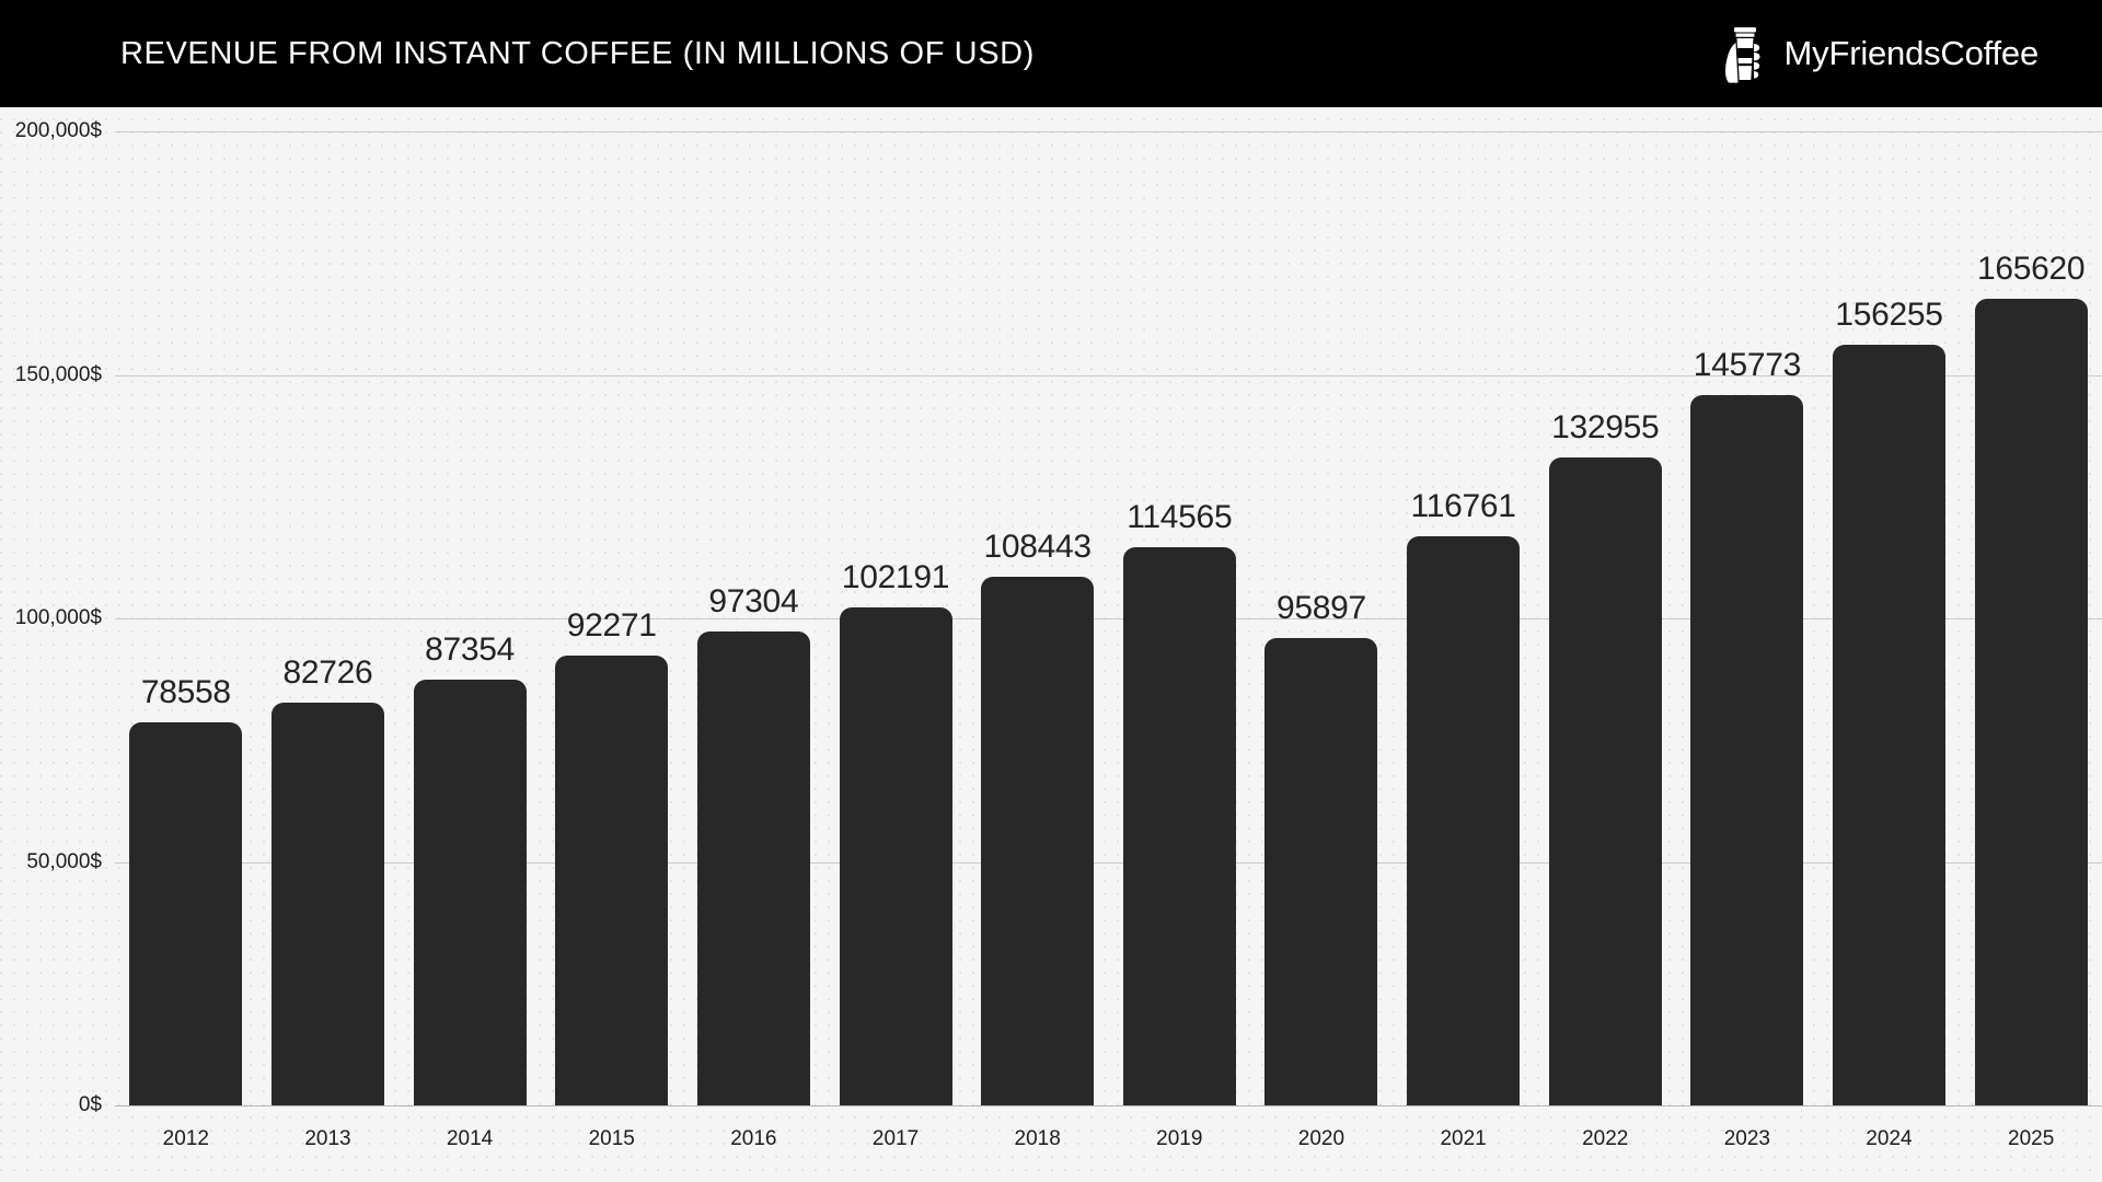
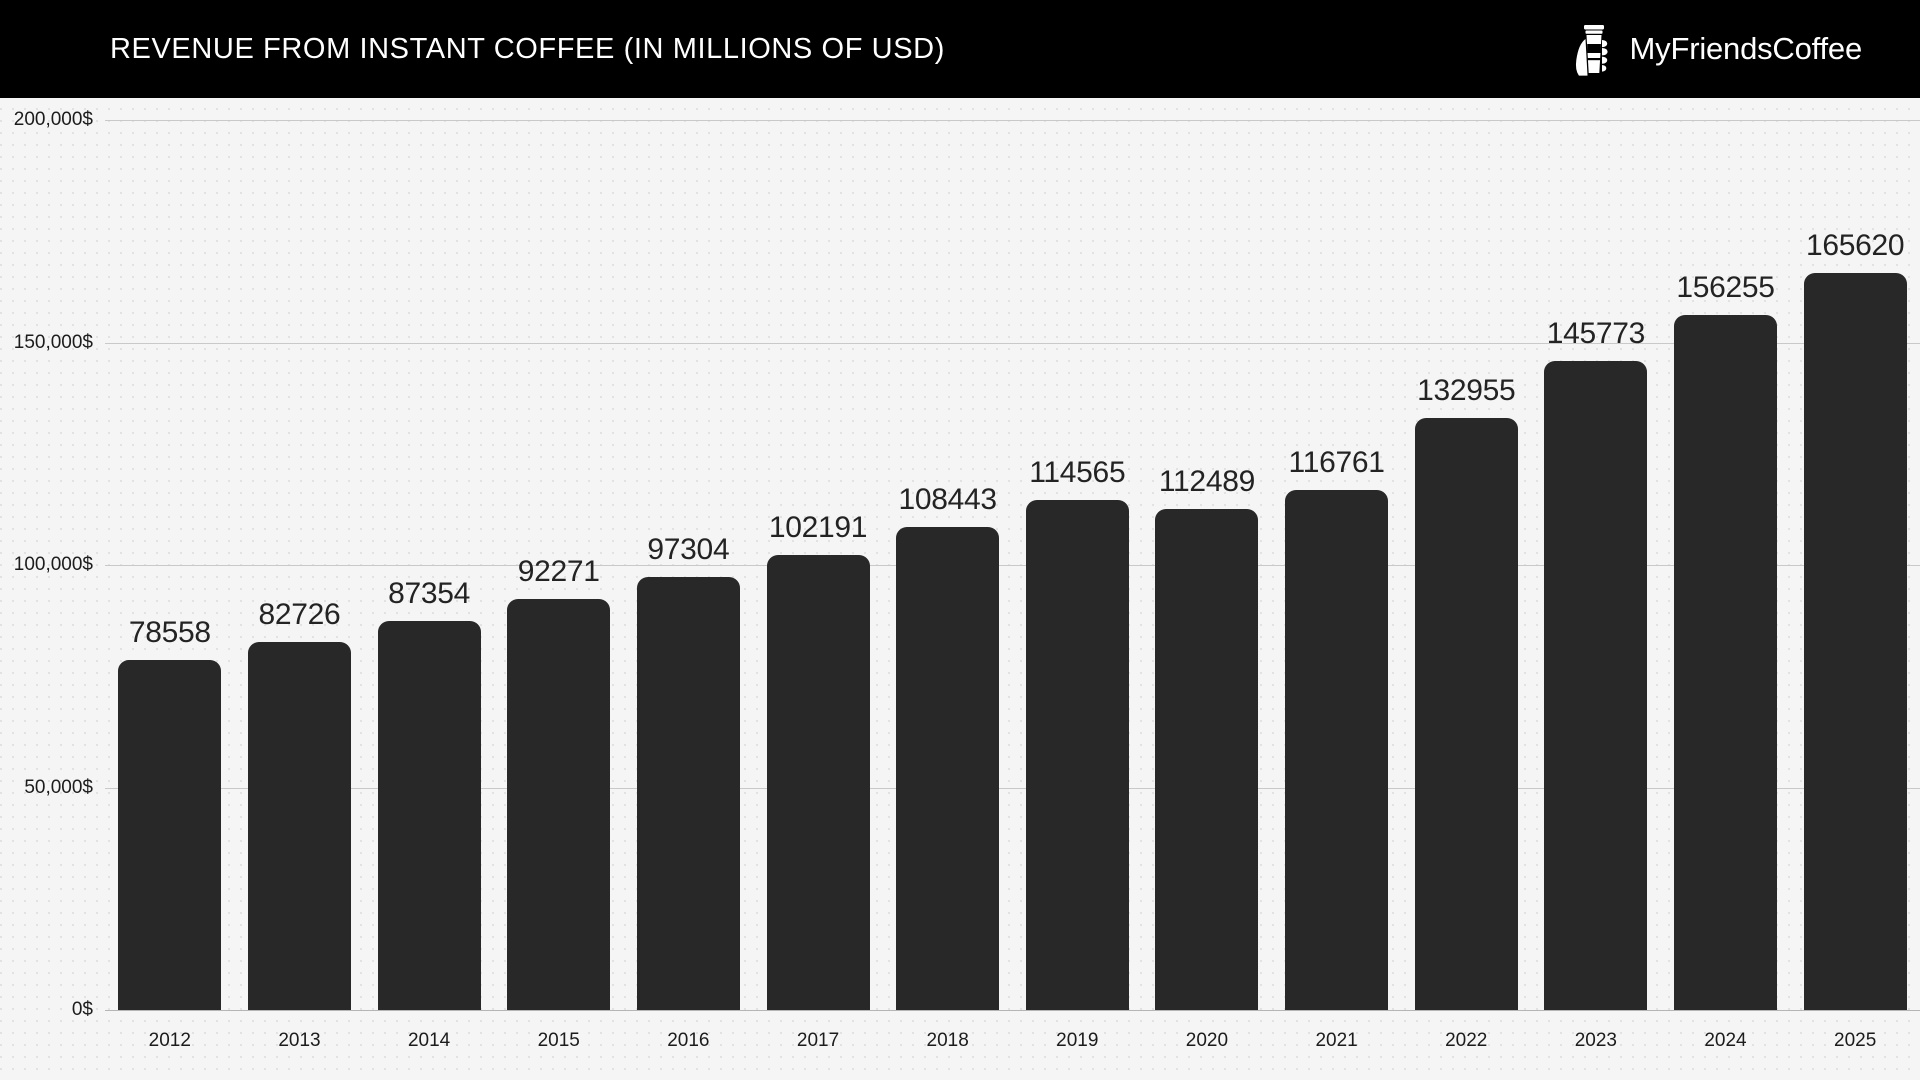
2020: 95897 -> 112489
